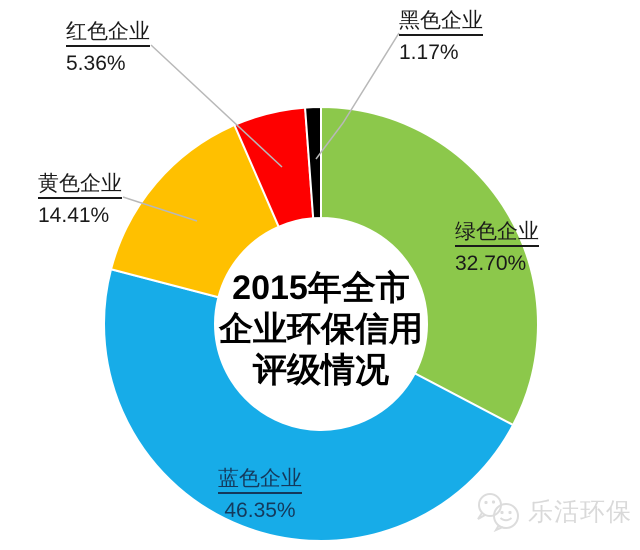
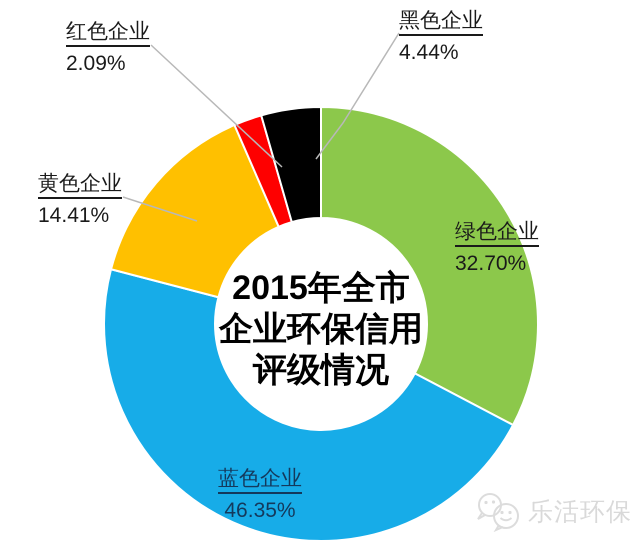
红色企业: 5.36% -> 2.09%
黑色企业: 1.17% -> 4.44%
